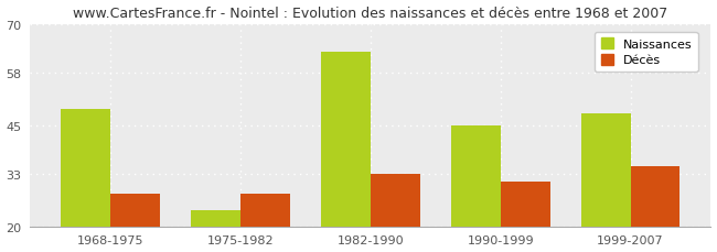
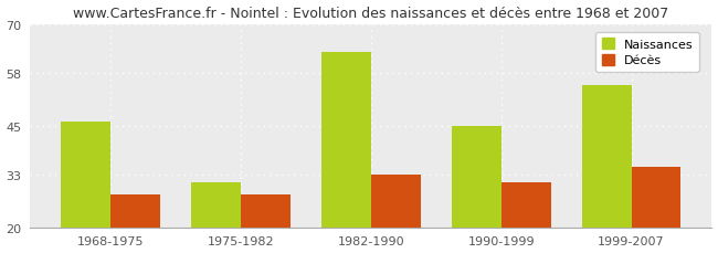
Naissances/1968-1975: 49 -> 46
Naissances/1975-1982: 24 -> 31
Naissances/1999-2007: 48 -> 55
